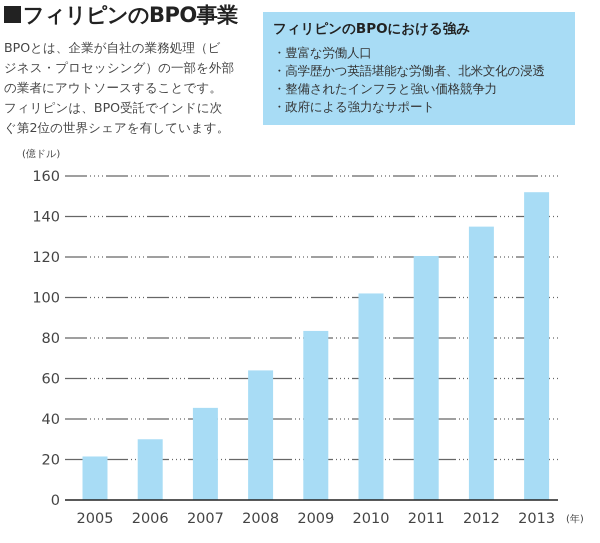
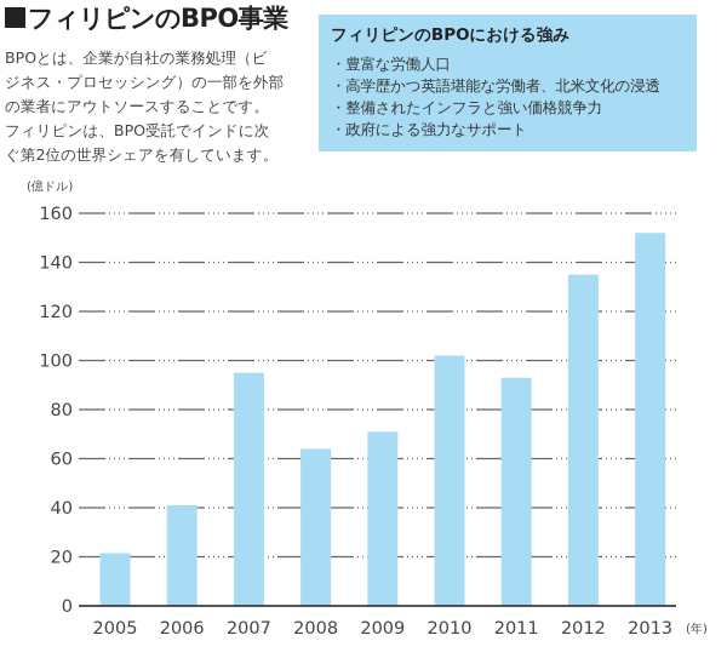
2006: 30 -> 41
2007: 46 -> 95
2009: 84 -> 71
2011: 120 -> 93
